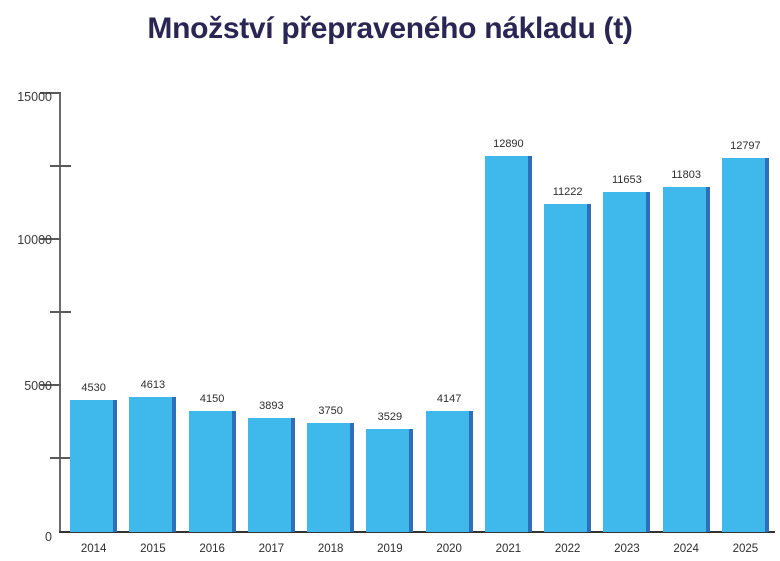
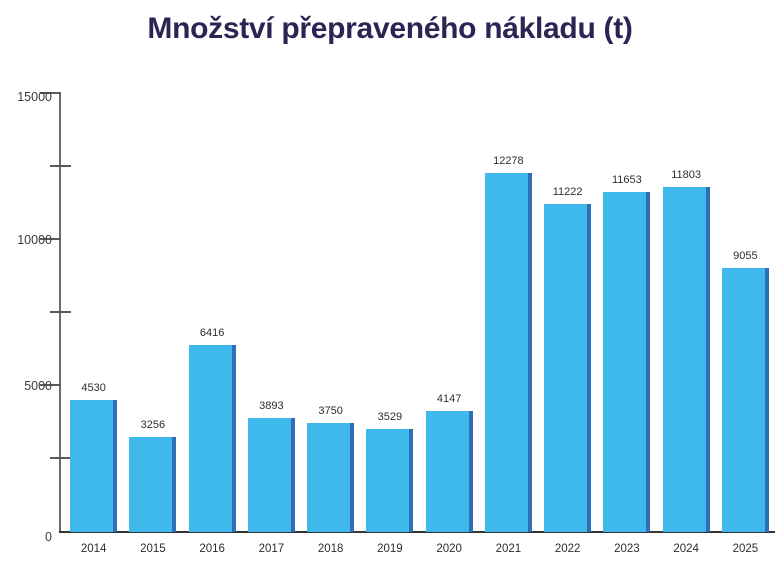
2015: 4613 -> 3256
2016: 4150 -> 6416
2021: 12890 -> 12278
2025: 12797 -> 9055
